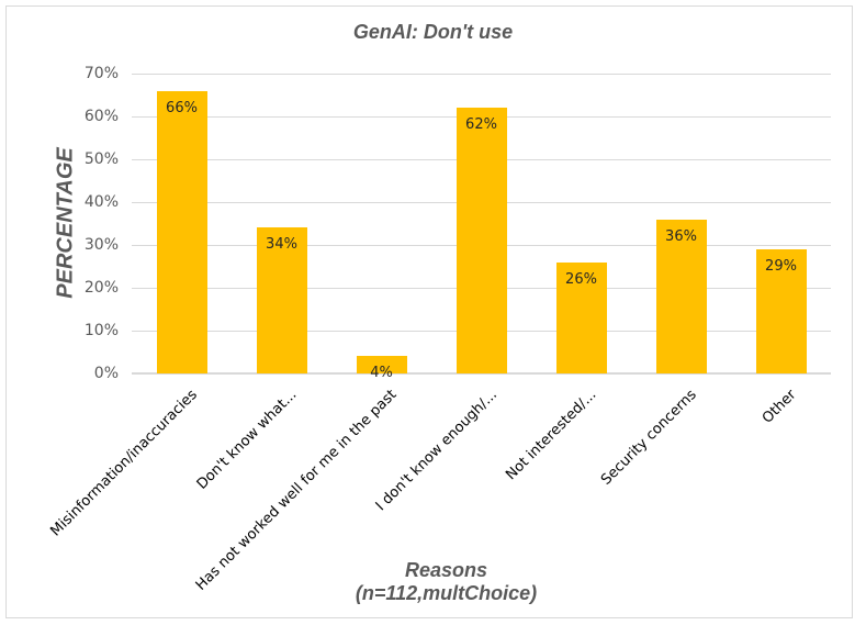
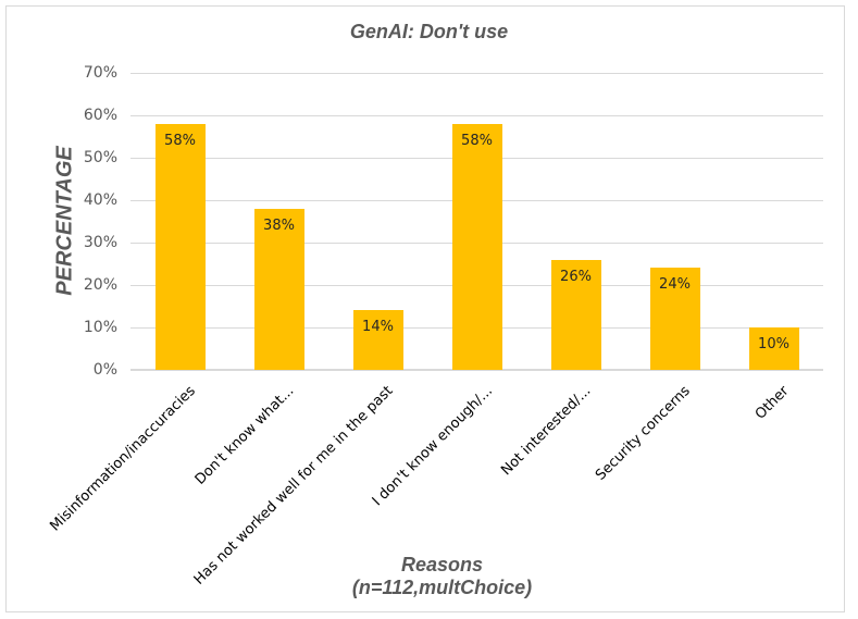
Misinformation/inaccuracies: 66% -> 58%
Don't know what...: 34% -> 38%
Has not worked well for me in the past: 4% -> 14%
I don't know enough/...: 62% -> 58%
Security concerns: 36% -> 24%
Other: 29% -> 10%
